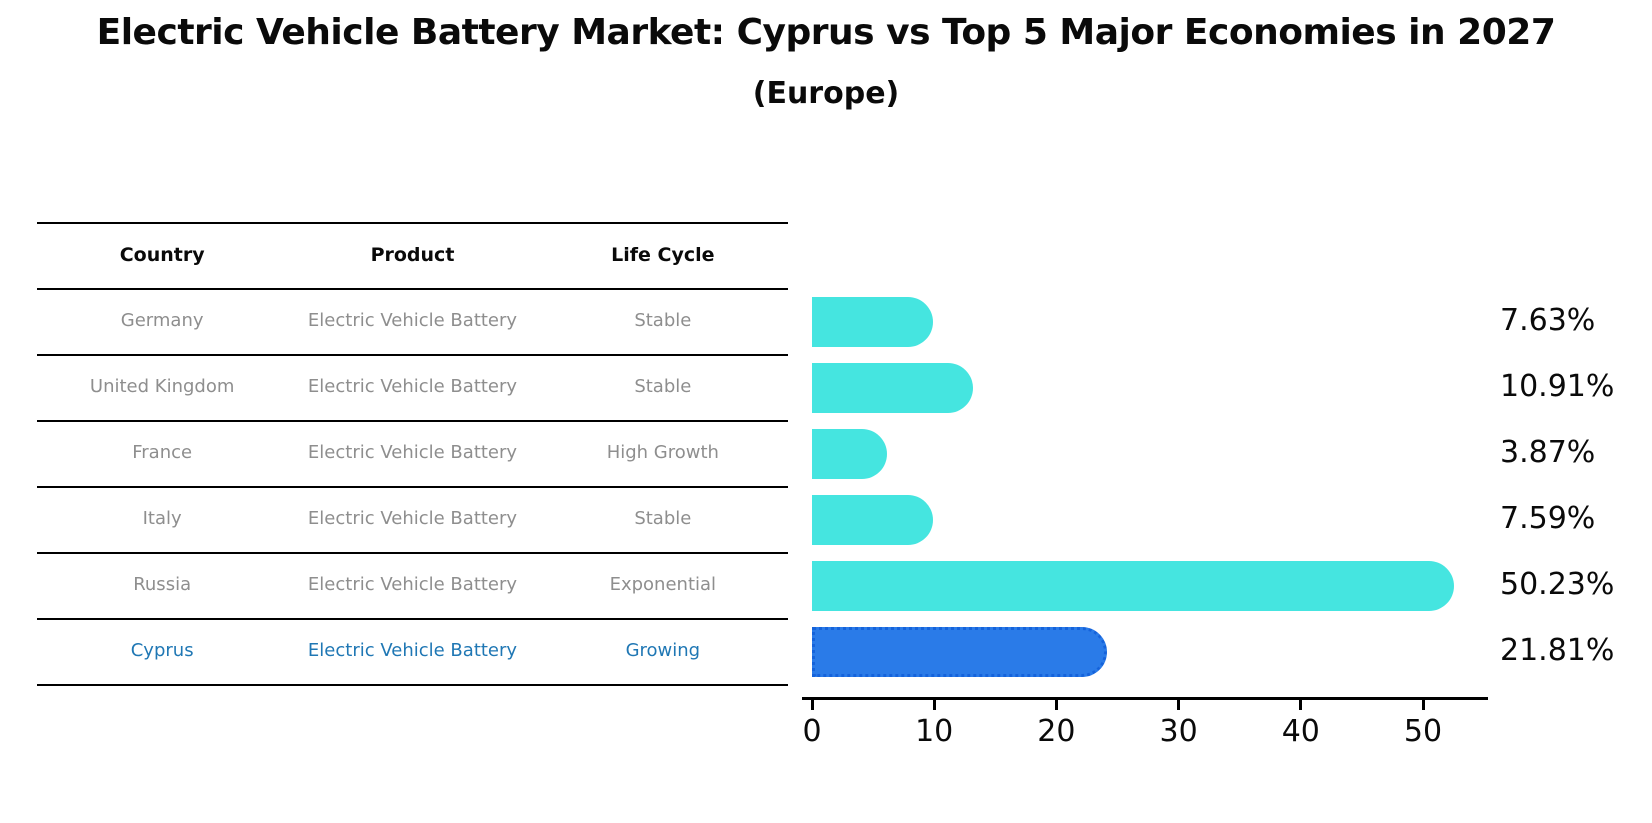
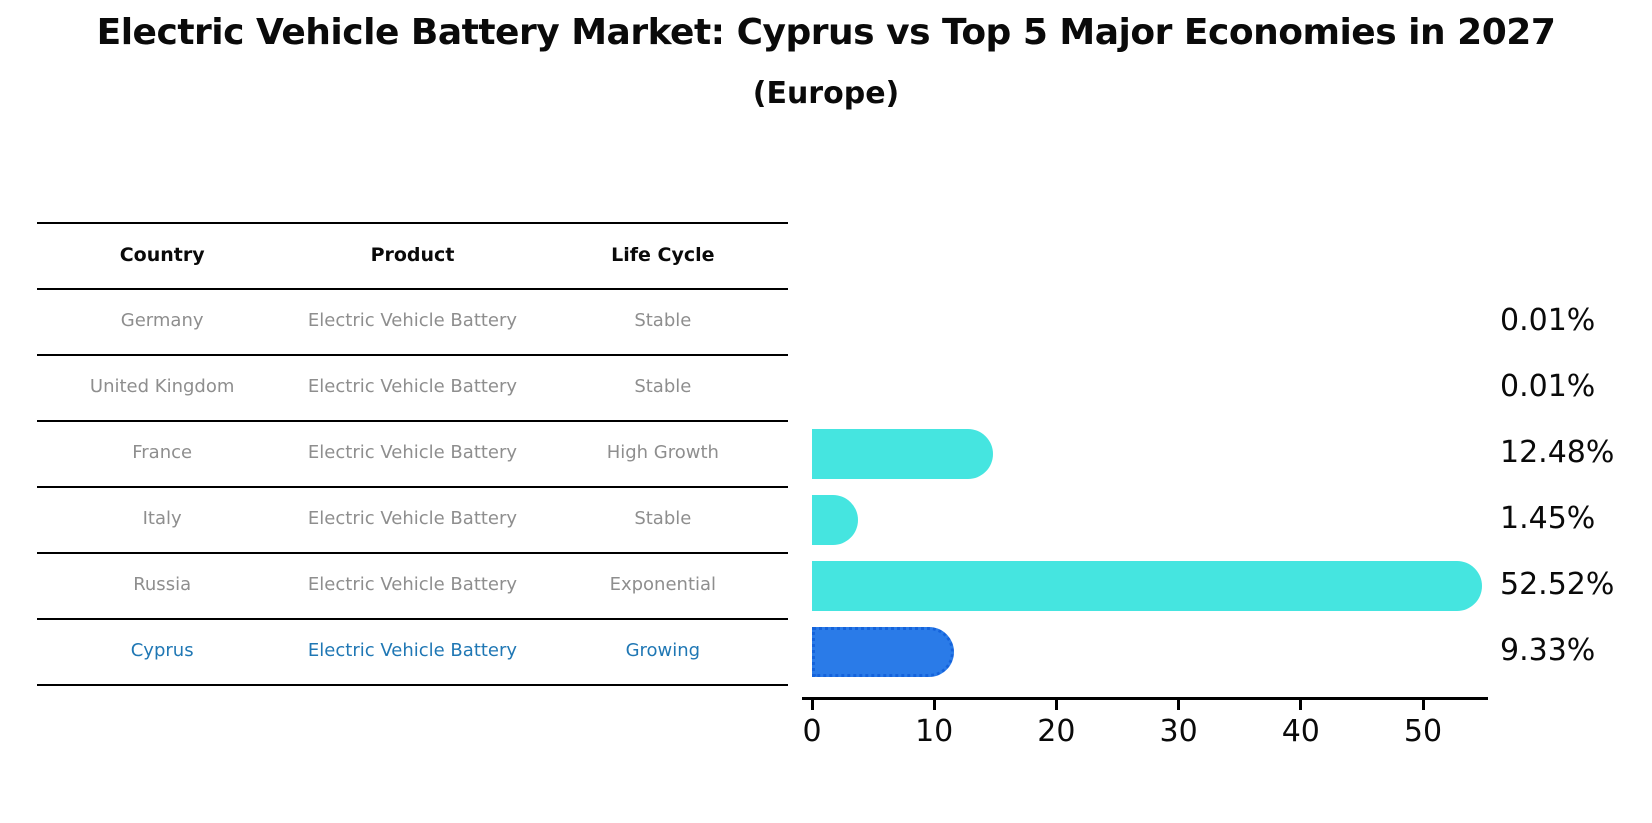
Germany: 7.63% -> 0.01%
United Kingdom: 10.91% -> 0.01%
France: 3.87% -> 12.48%
Italy: 7.59% -> 1.45%
Russia: 50.23% -> 52.52%
Cyprus: 21.81% -> 9.33%
